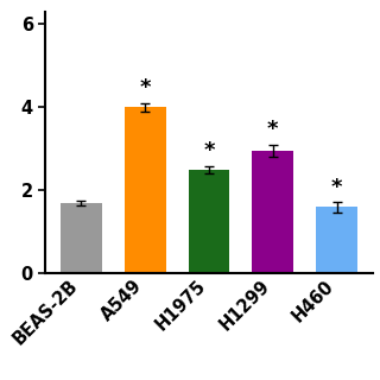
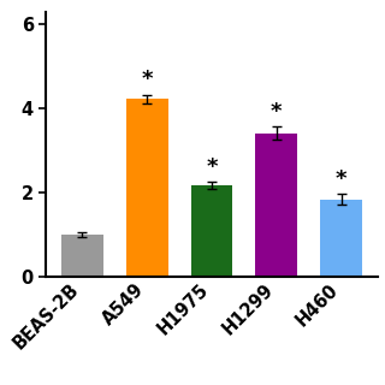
BEAS-2B: 1.70 -> 1.02
A549: 4.00 -> 4.22
H1975: 2.50 -> 2.18
H1299: 2.95 -> 3.42
H460: 1.60 -> 1.85
